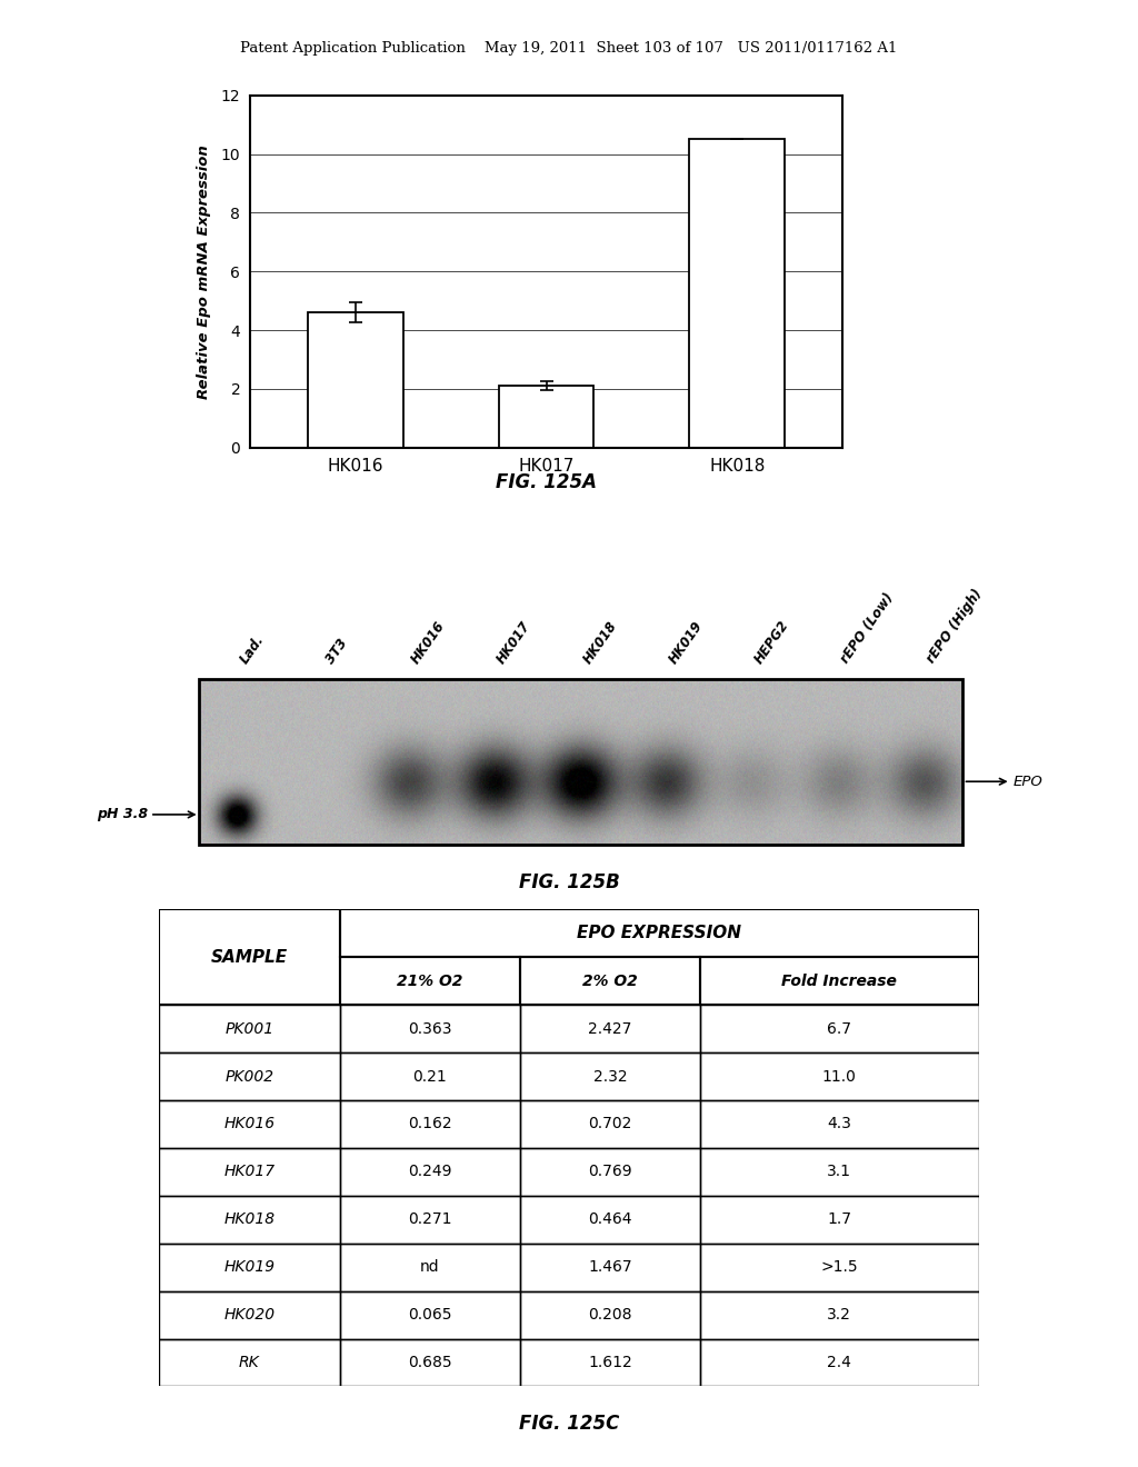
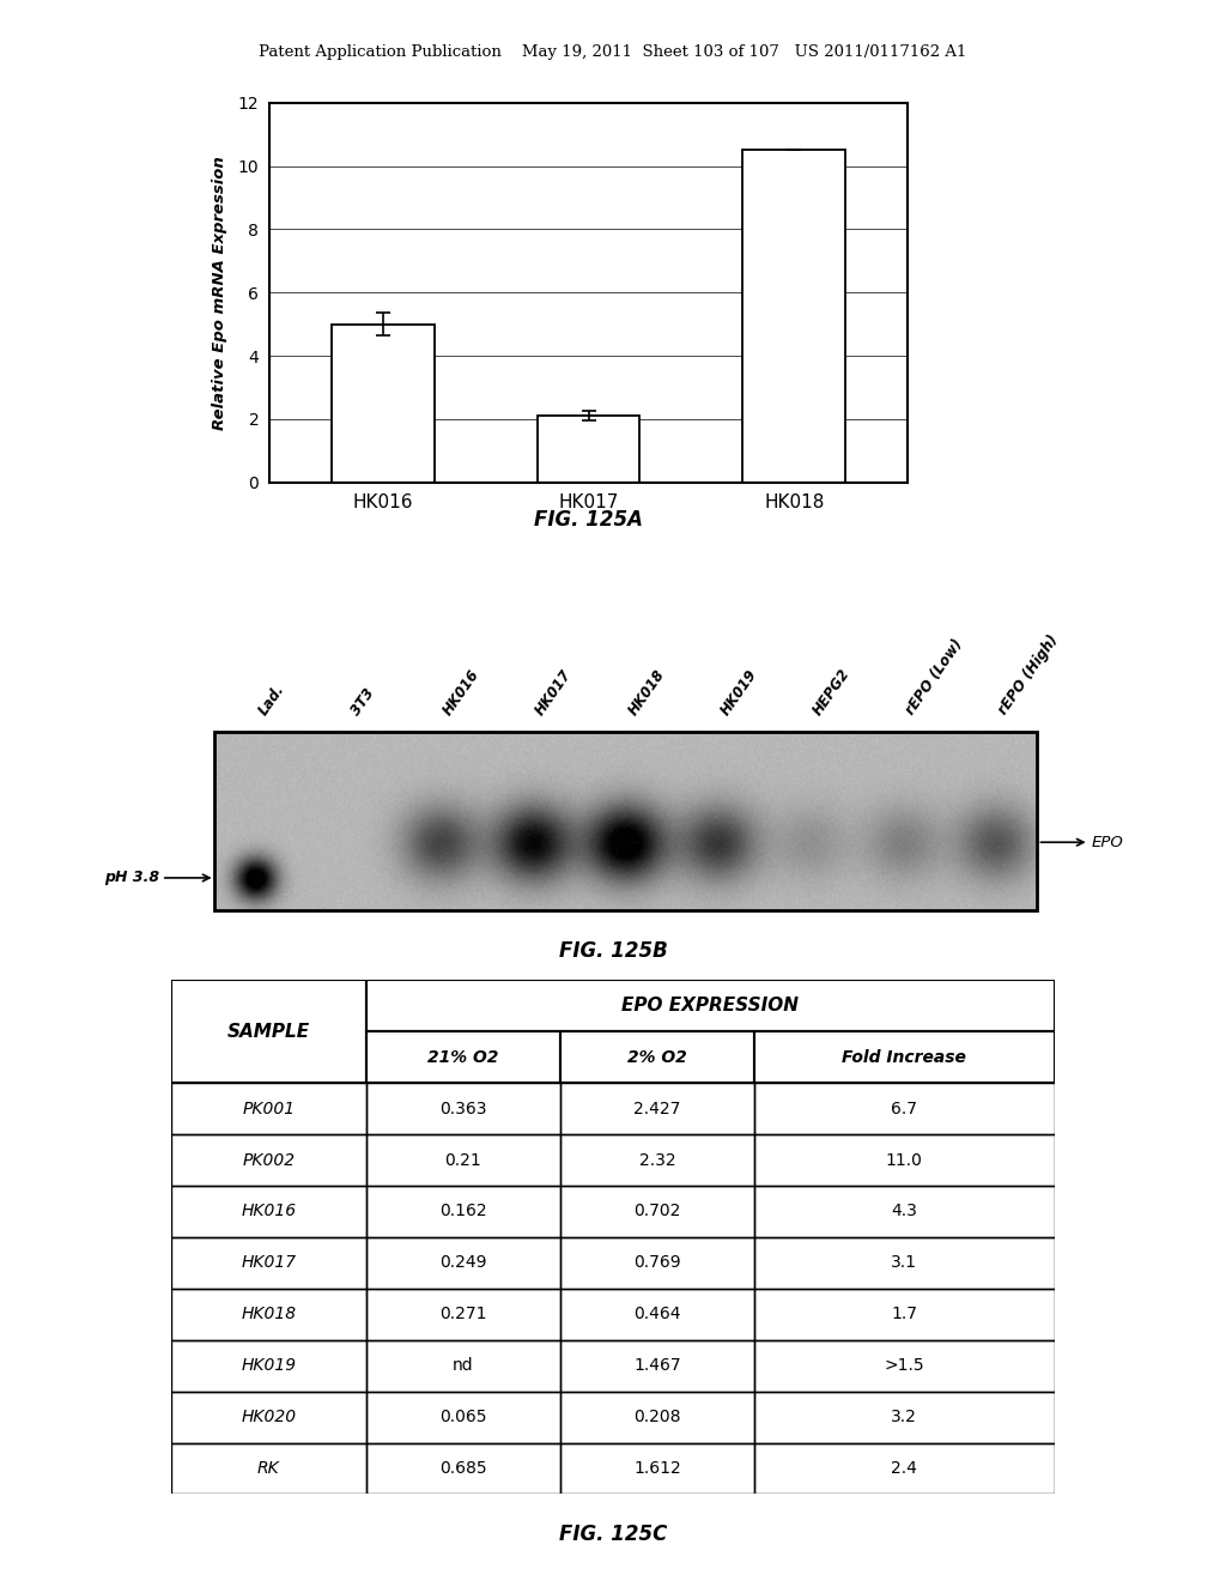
HK016: 4.6 -> 5.0
